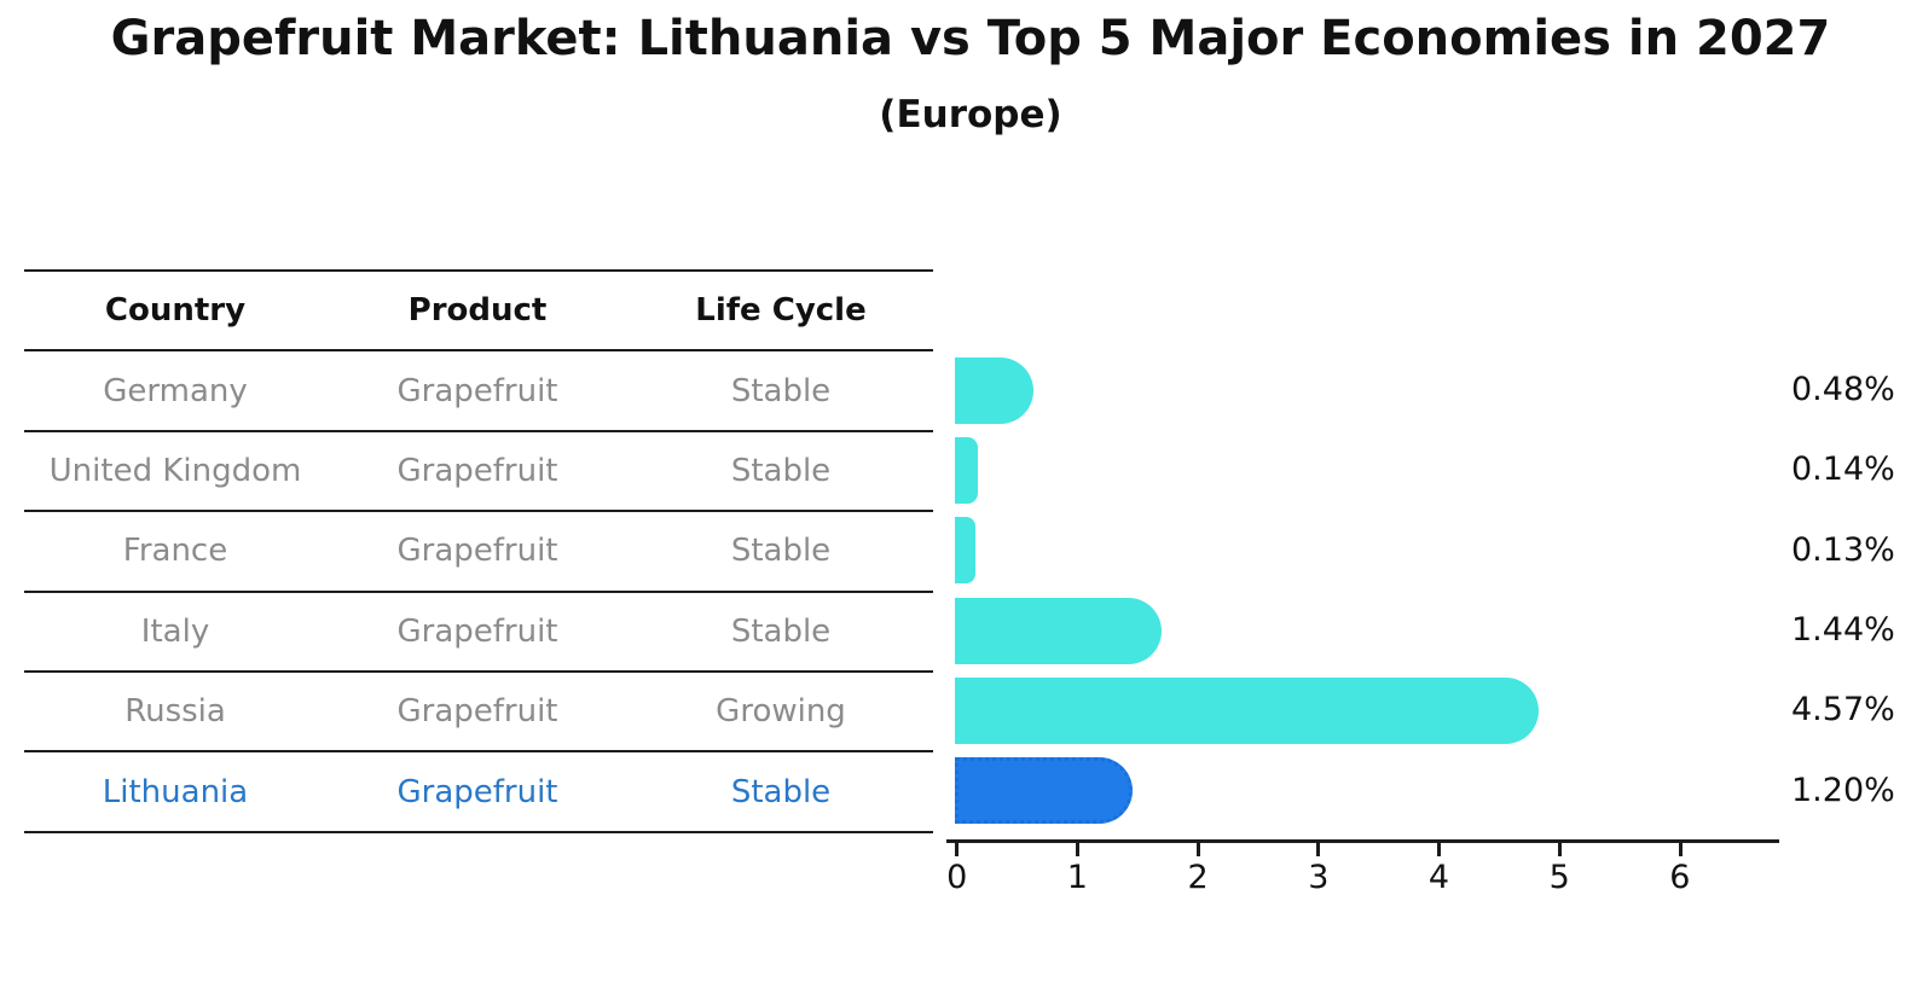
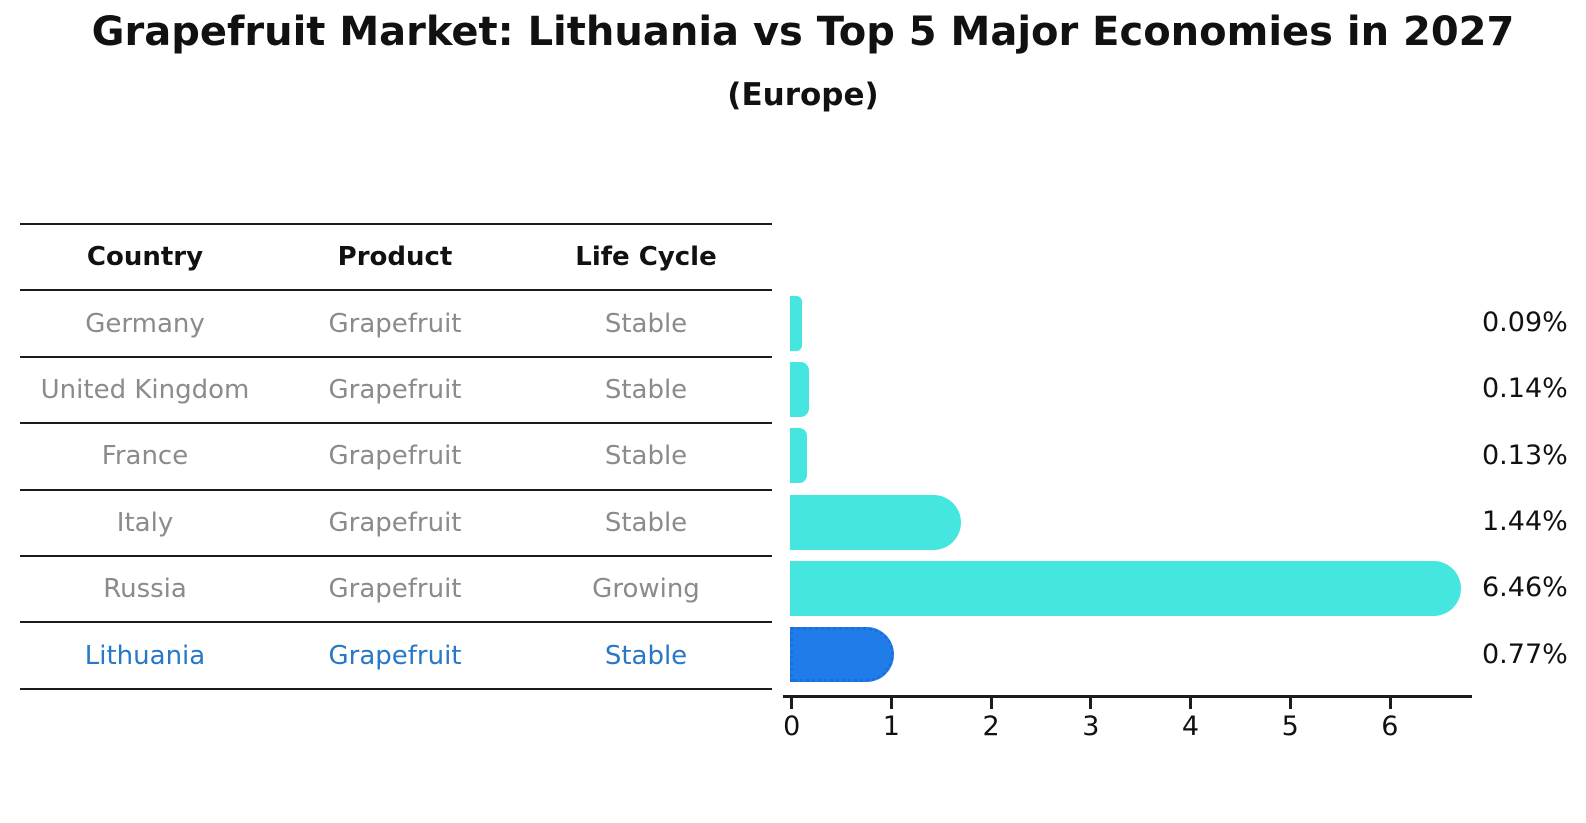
Germany: 0.48% -> 0.09%
Russia: 4.57% -> 6.46%
Lithuania: 1.20% -> 0.77%
